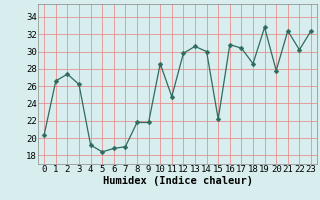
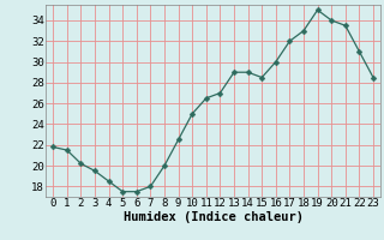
0: 20.4 -> 21.8
1: 26.6 -> 21.5
2: 27.4 -> 20.2
3: 26.2 -> 19.5
4: 19.2 -> 18.5
5: 18.4 -> 17.5
6: 18.8 -> 17.5
7: 19.0 -> 18.0
8: 21.8 -> 20.0
9: 21.8 -> 22.5
10: 28.6 -> 25.0
11: 24.8 -> 26.5
12: 29.8 -> 27.0
13: 30.6 -> 29.0
14: 30.0 -> 29.0
15: 22.2 -> 28.5
16: 30.8 -> 30.0
17: 30.4 -> 32.0
18: 28.6 -> 33.0
19: 32.8 -> 35.0
20: 27.8 -> 34.0
21: 32.4 -> 33.5
22: 30.2 -> 31.0
23: 32.4 -> 28.5
